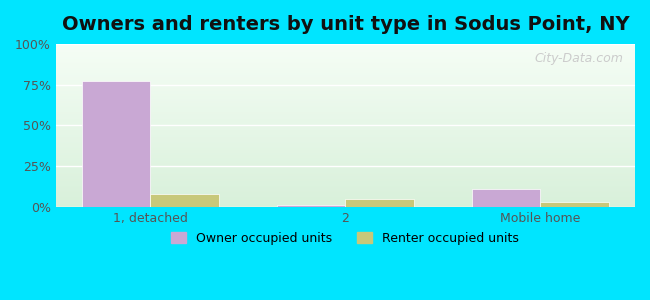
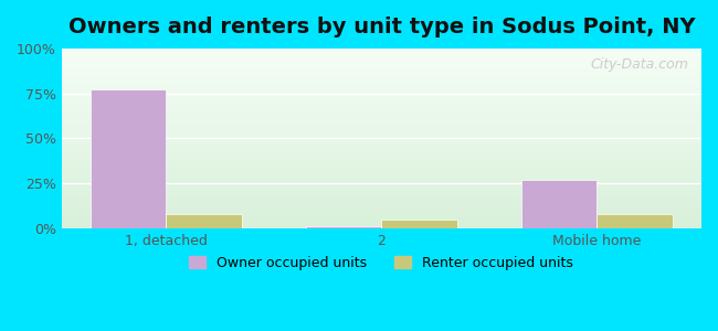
Owner occupied units/Mobile home: 11% -> 27%
Renter occupied units/Mobile home: 3% -> 8%
